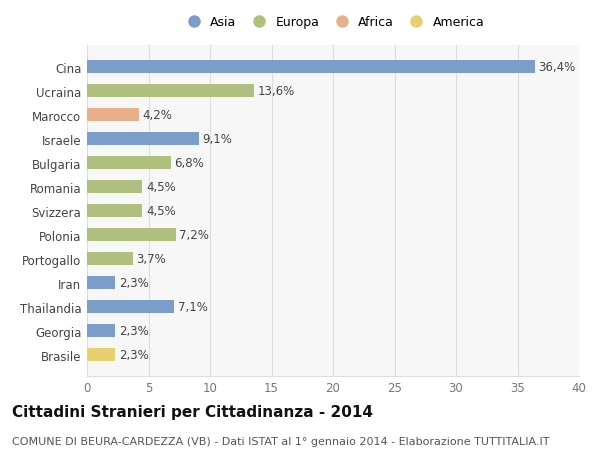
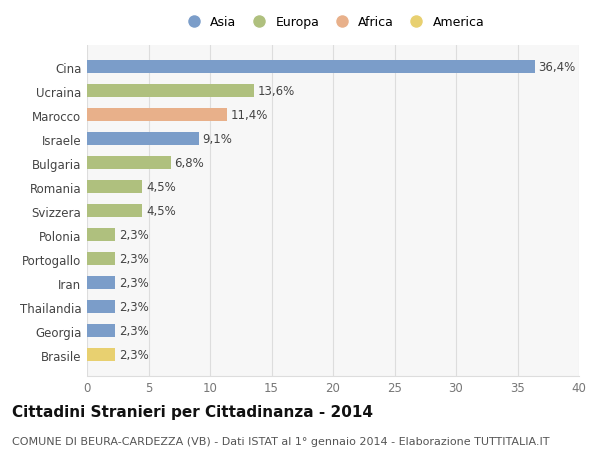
Marocco: 4,2% -> 11,4%
Polonia: 7,2% -> 2,3%
Portogallo: 3,7% -> 2,3%
Thailandia: 7,1% -> 2,3%
